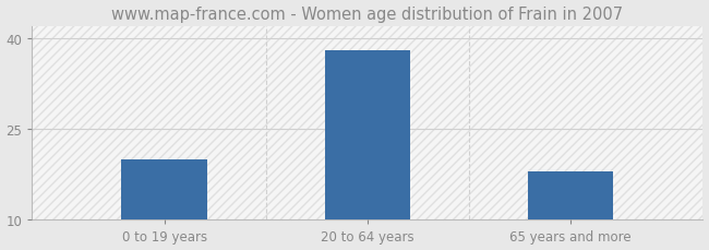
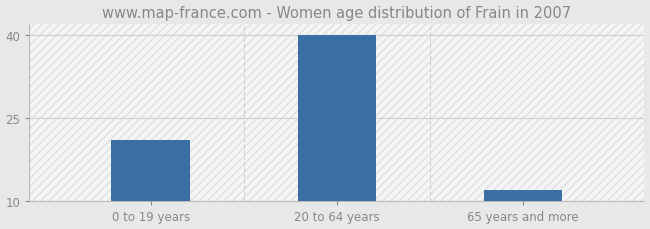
0 to 19 years: 20 -> 21
20 to 64 years: 38 -> 40
65 years and more: 18 -> 12
